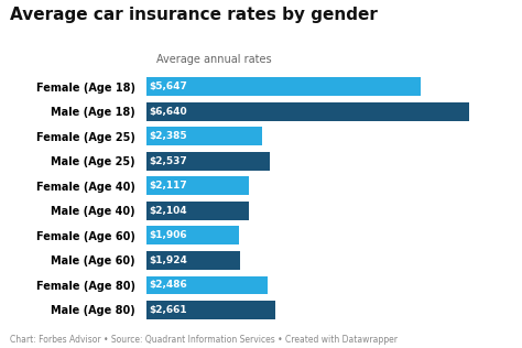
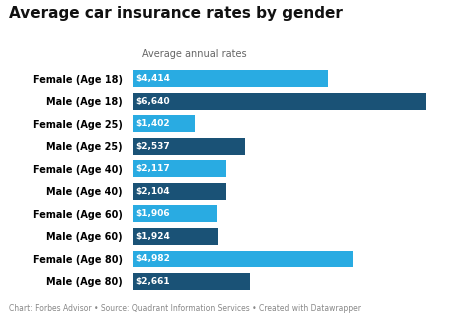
Female (Age 18): $5,647 -> $4,414
Female (Age 25): $2,385 -> $1,402
Female (Age 80): $2,486 -> $4,982
